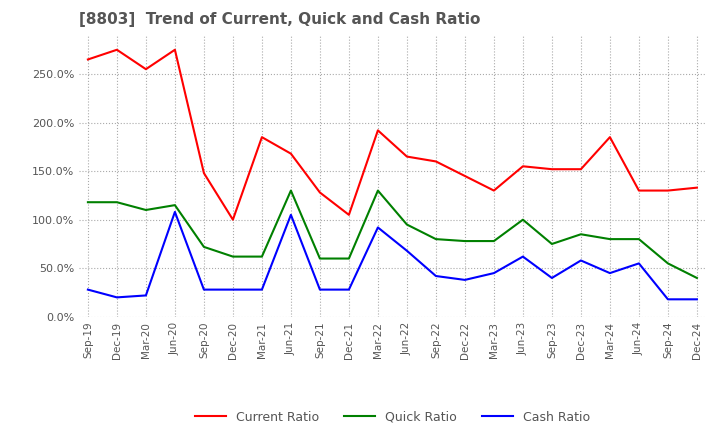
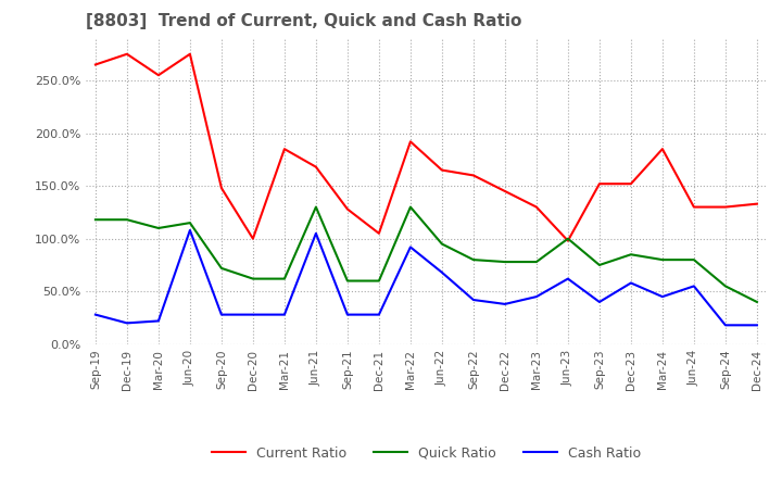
Current Ratio/Jun-23: 155% -> 98%
